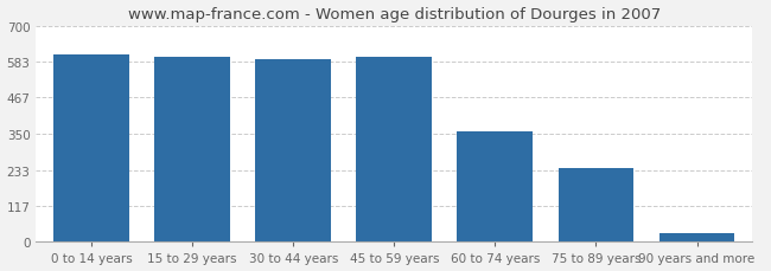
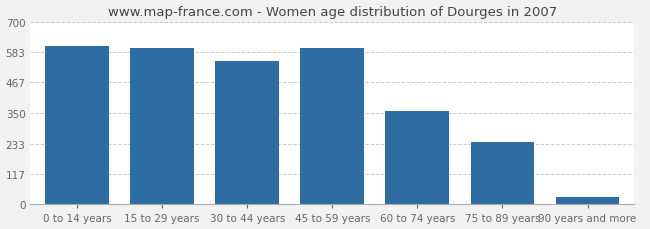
30 to 44 years: 591 -> 550
